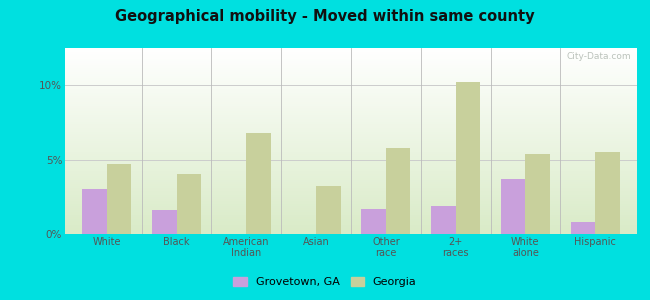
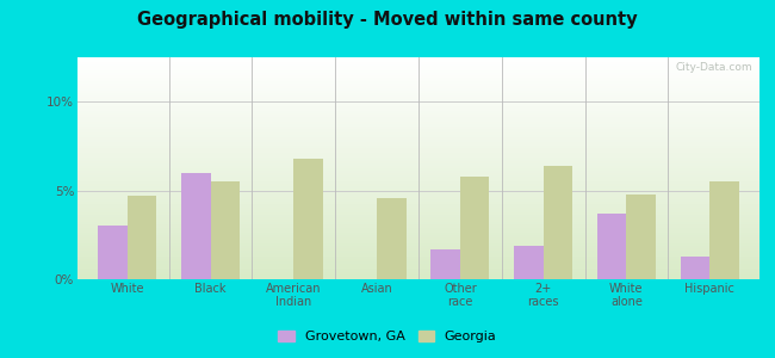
Grovetown, GA/Black: 1.6% -> 6.0%
Georgia/Black: 4.0% -> 5.5%
Georgia/Asian: 3.2% -> 4.6%
Georgia/2+ races: 10.2% -> 6.4%
Georgia/White alone: 5.4% -> 4.8%
Grovetown, GA/Hispanic: 0.8% -> 1.3%
